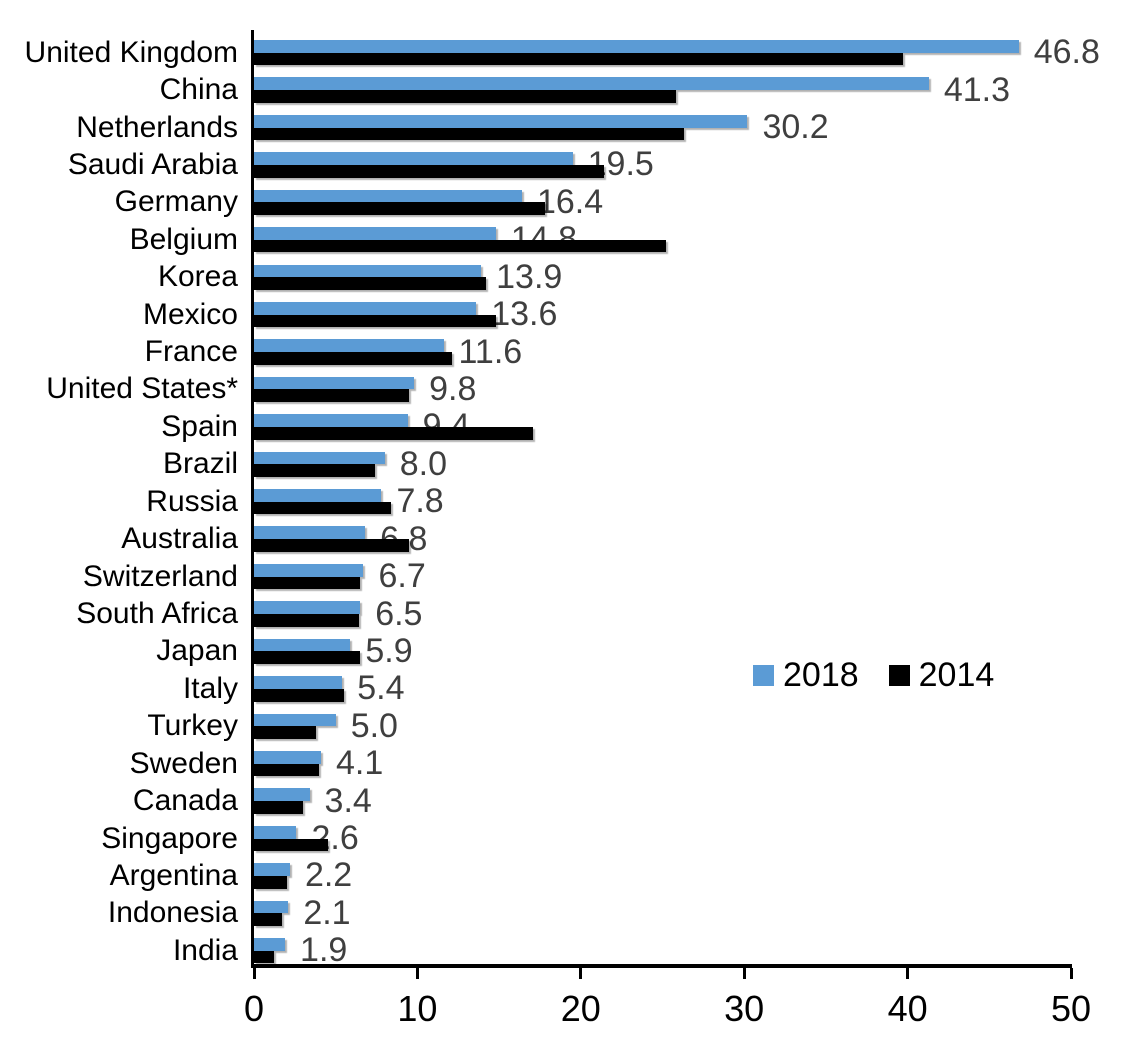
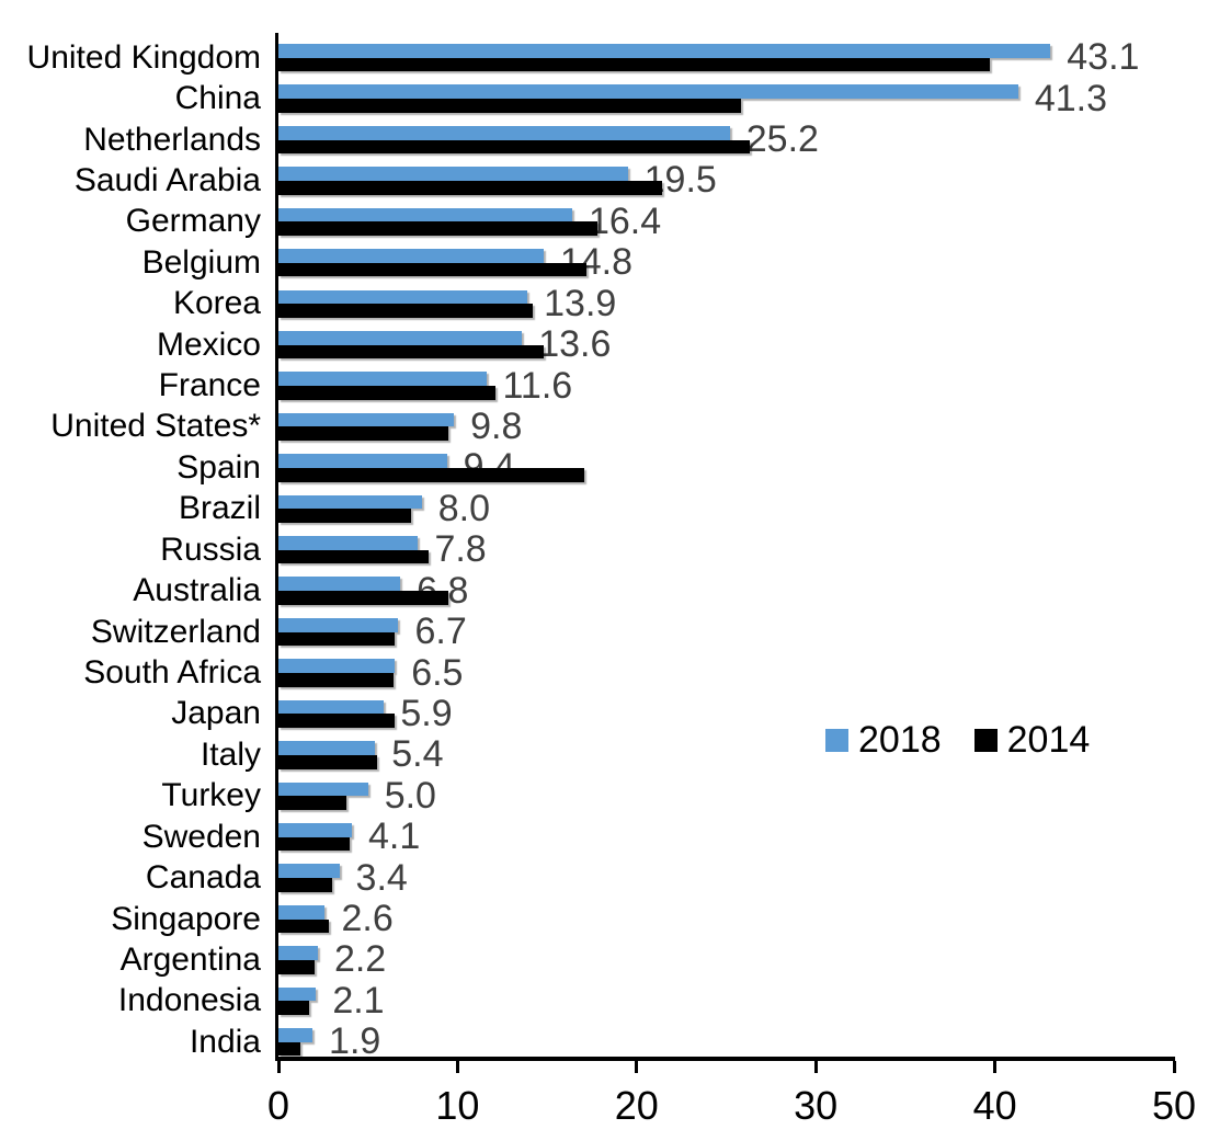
2018/United Kingdom: 46.8 -> 43.1
2018/Netherlands: 30.2 -> 25.2
2014/Belgium: 25.2 -> 17.2
2014/Singapore: 4.5 -> 2.8
